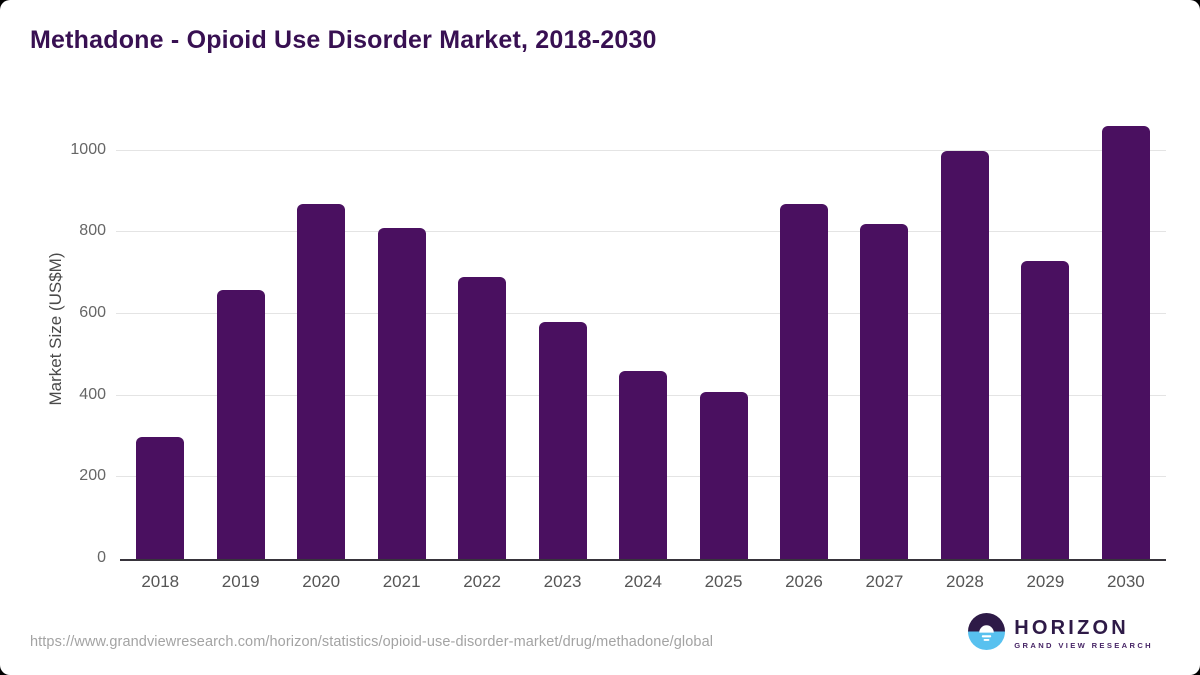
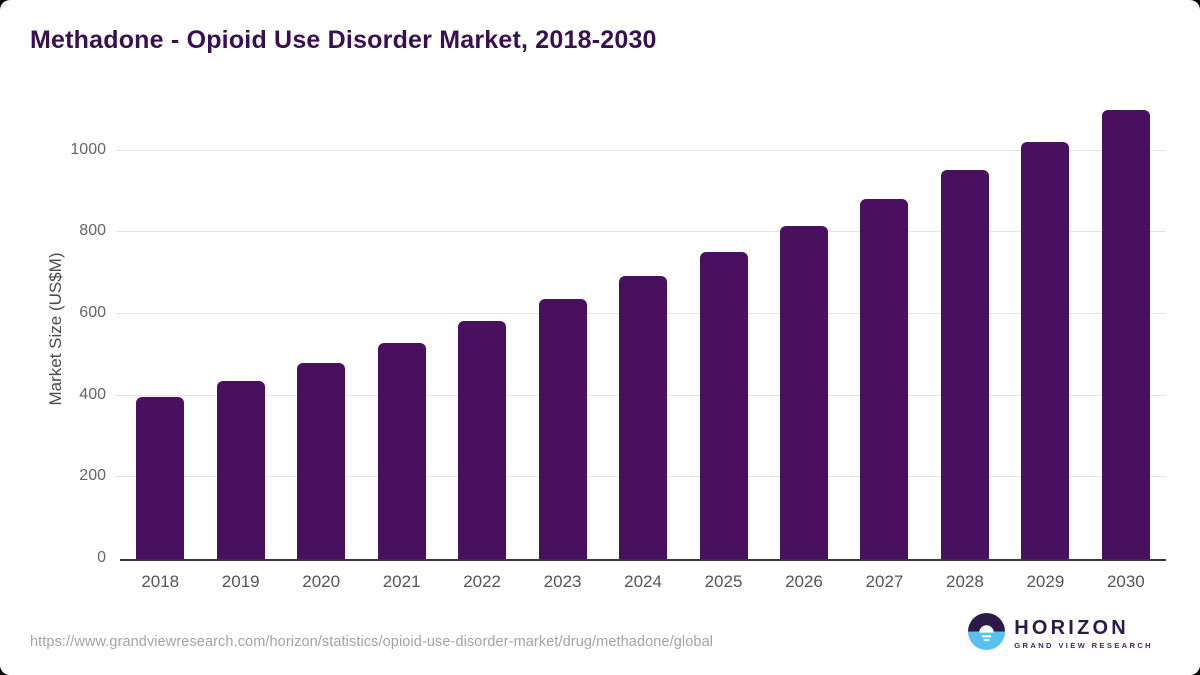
2018: 300 -> 400
2019: 660 -> 440
2020: 870 -> 480
2021: 810 -> 530
2022: 690 -> 580
2023: 580 -> 640
2024: 460 -> 690
2025: 410 -> 750
2026: 870 -> 820
2027: 820 -> 880
2028: 1000 -> 950
2029: 730 -> 1020
2030: 1060 -> 1100
